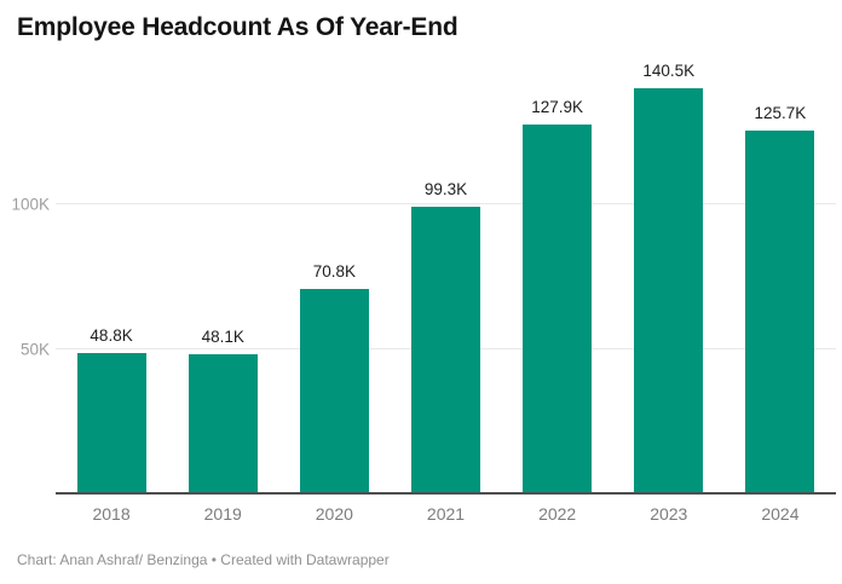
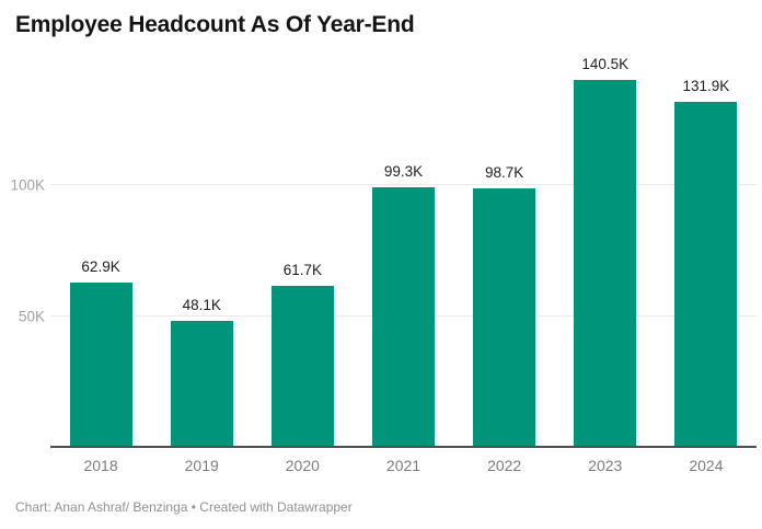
2018: 48.8K -> 62.9K
2020: 70.8K -> 61.7K
2022: 127.9K -> 98.7K
2024: 125.7K -> 131.9K
